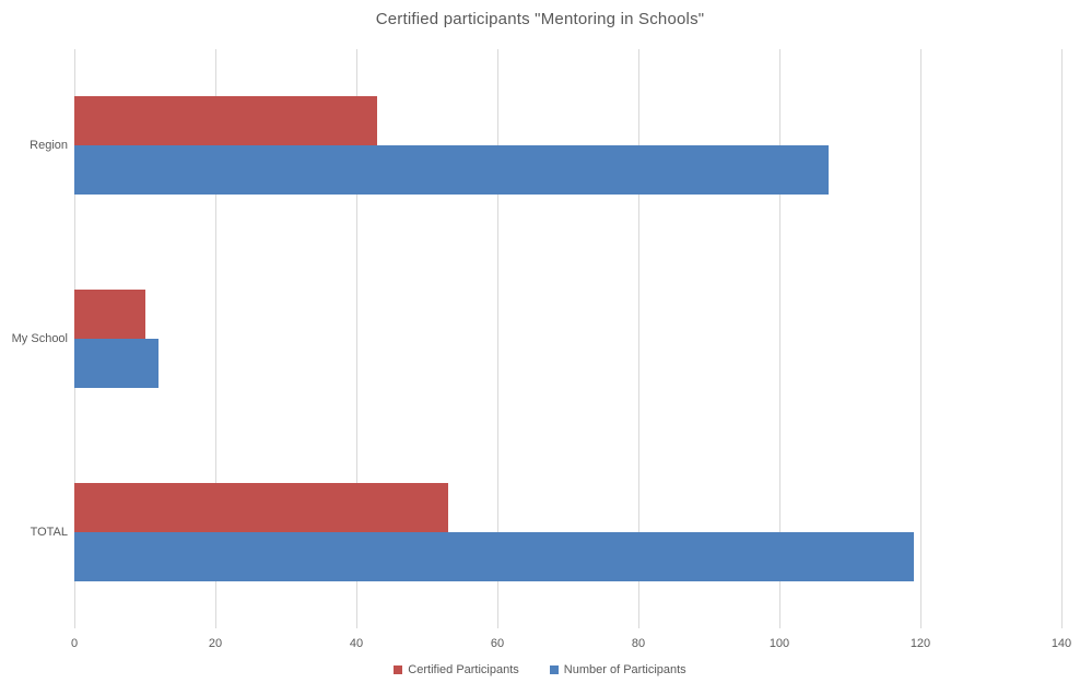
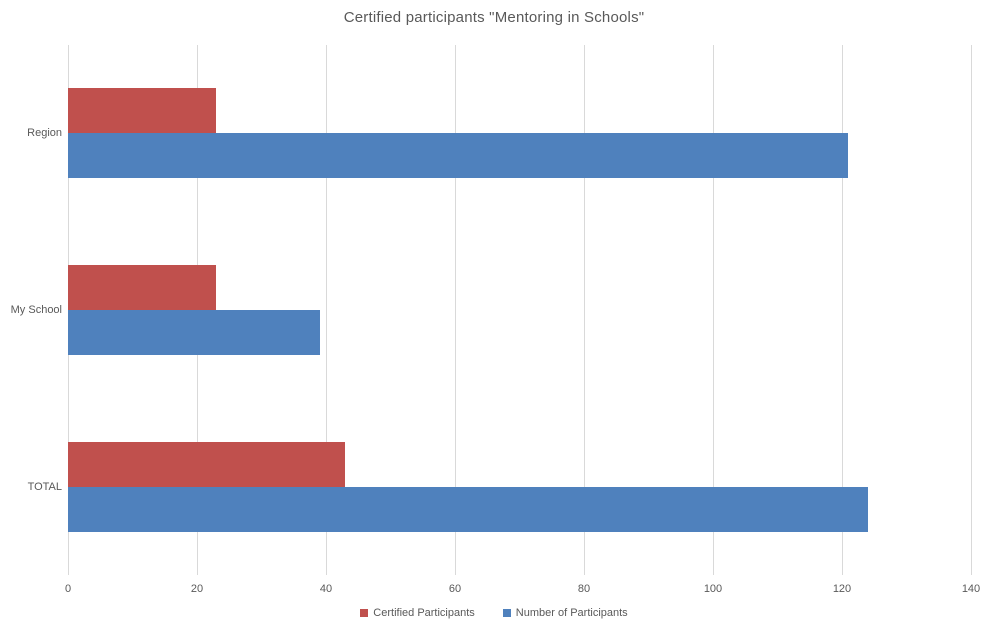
Certified Participants/Region: 43 -> 23
Number of Participants/Region: 107 -> 121
Certified Participants/My School: 10 -> 23
Number of Participants/My School: 12 -> 39
Certified Participants/TOTAL: 53 -> 43
Number of Participants/TOTAL: 119 -> 124
